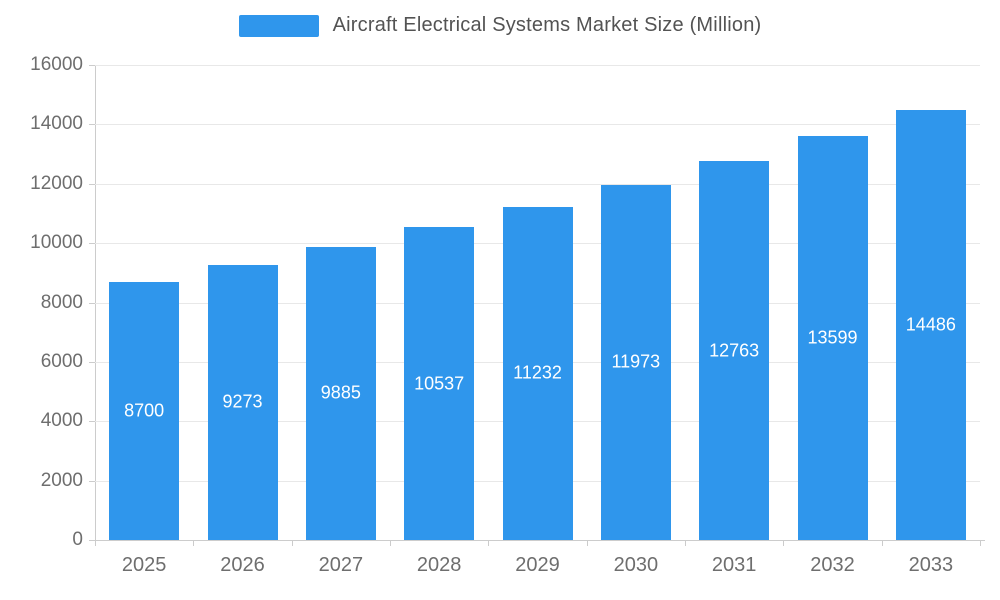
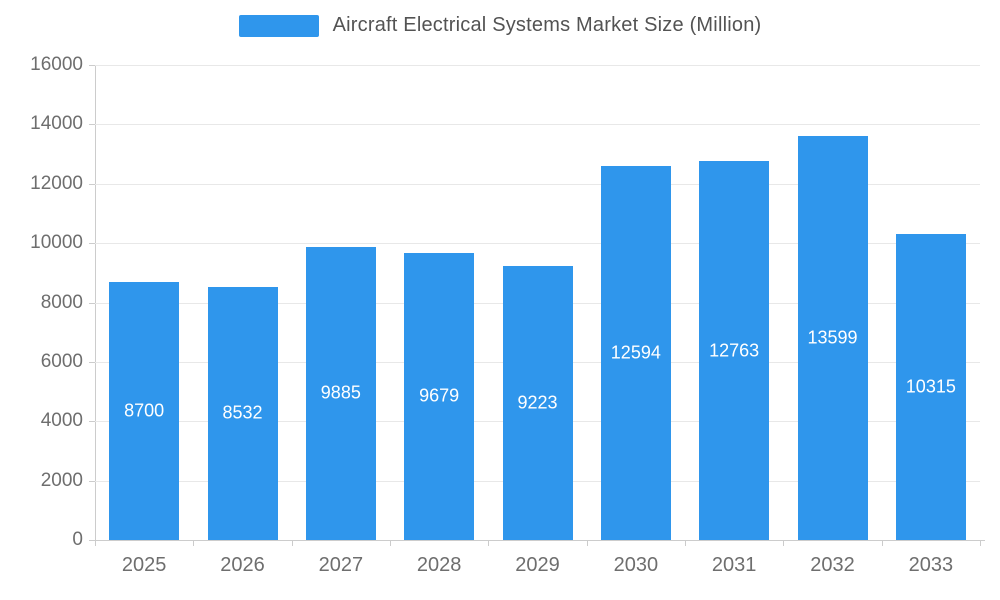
2026: 9273 -> 8532
2028: 10537 -> 9679
2029: 11232 -> 9223
2030: 11973 -> 12594
2033: 14486 -> 10315
